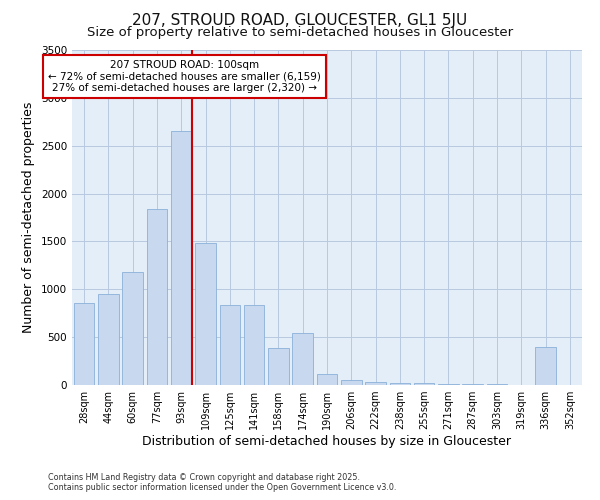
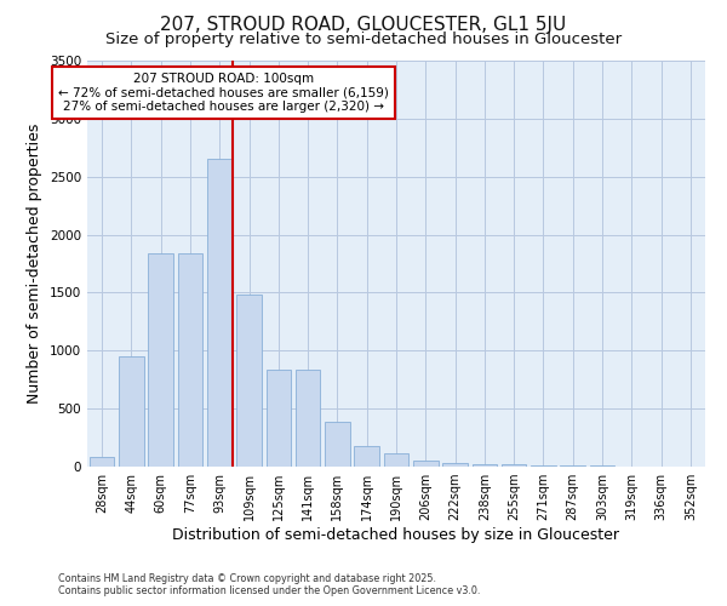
28sqm: 860 -> 80
60sqm: 1180 -> 1840
174sqm: 540 -> 180
336sqm: 400 -> 0
